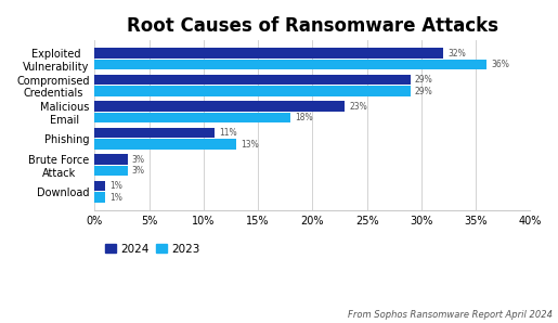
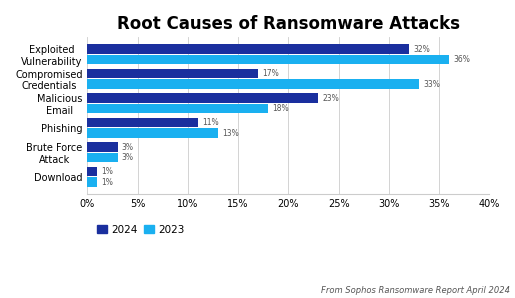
2024/Compromised Credentials: 29% -> 17%
2023/Compromised Credentials: 29% -> 33%
